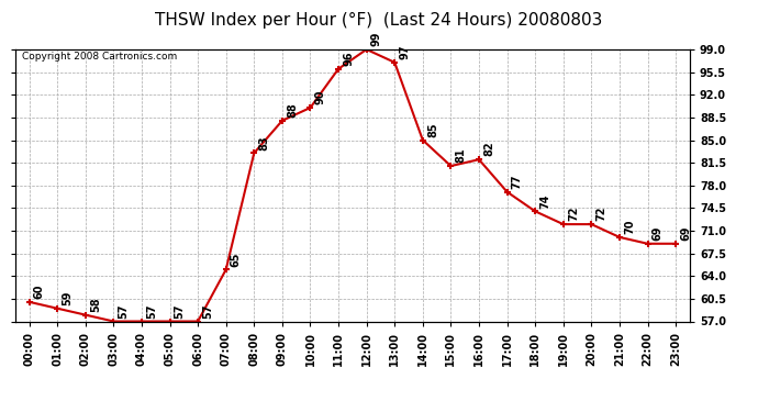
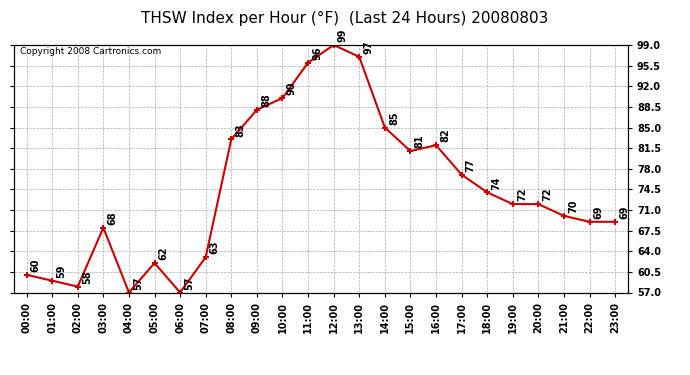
03:00: 57 -> 68
05:00: 57 -> 62
07:00: 65 -> 63
